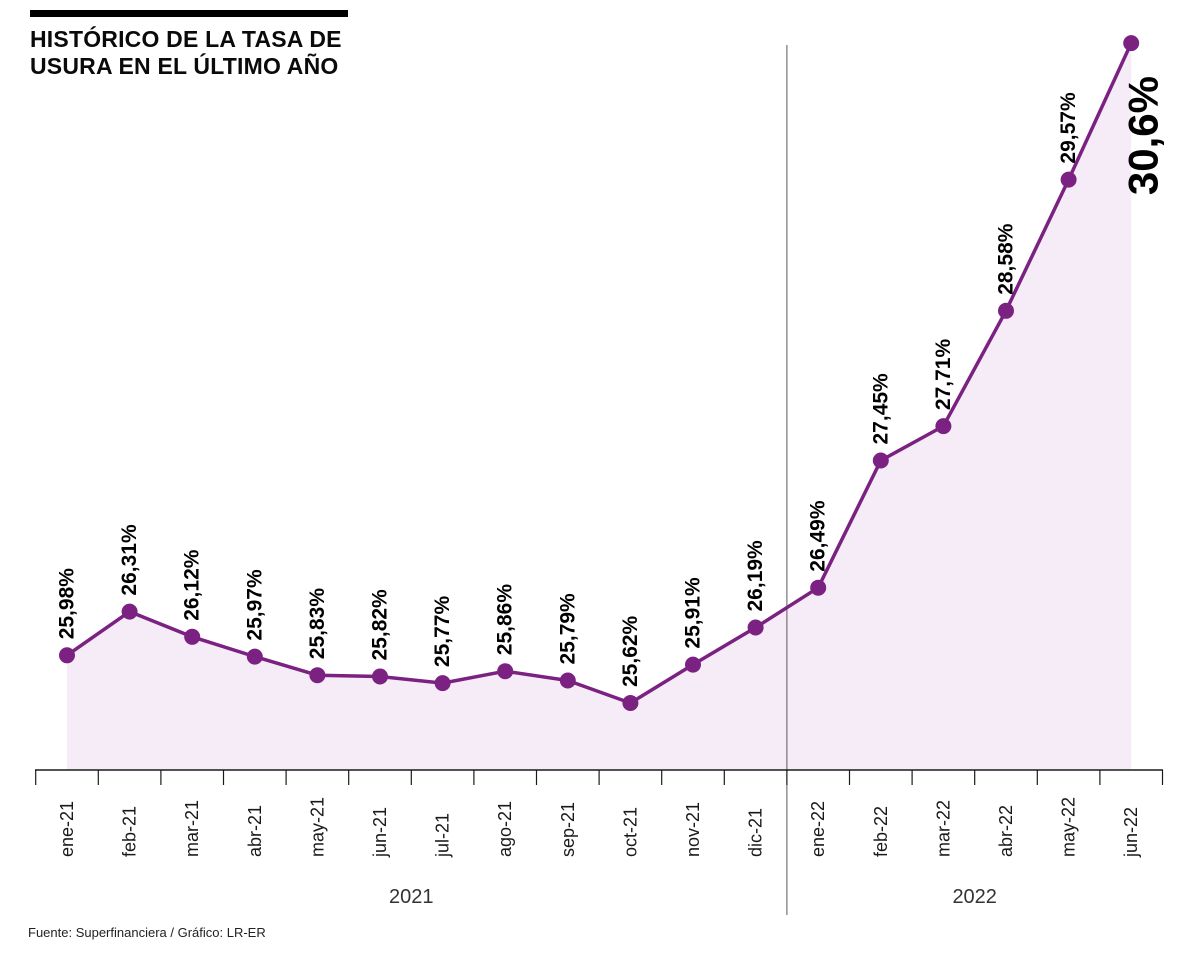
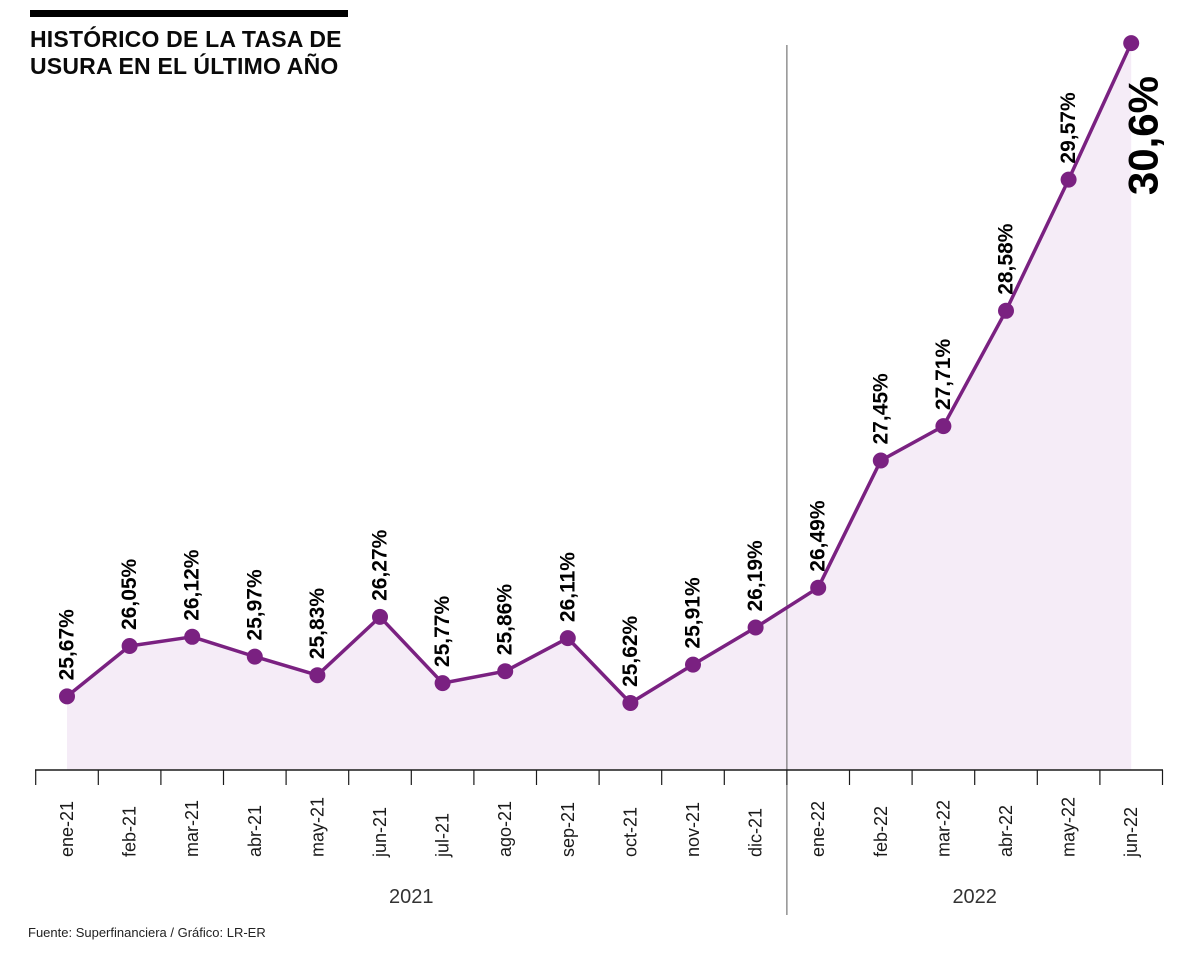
ene-21: 25,98% -> 25,67%
feb-21: 26,31% -> 26,05%
jun-21: 25,82% -> 26,27%
sep-21: 25,79% -> 26,11%
